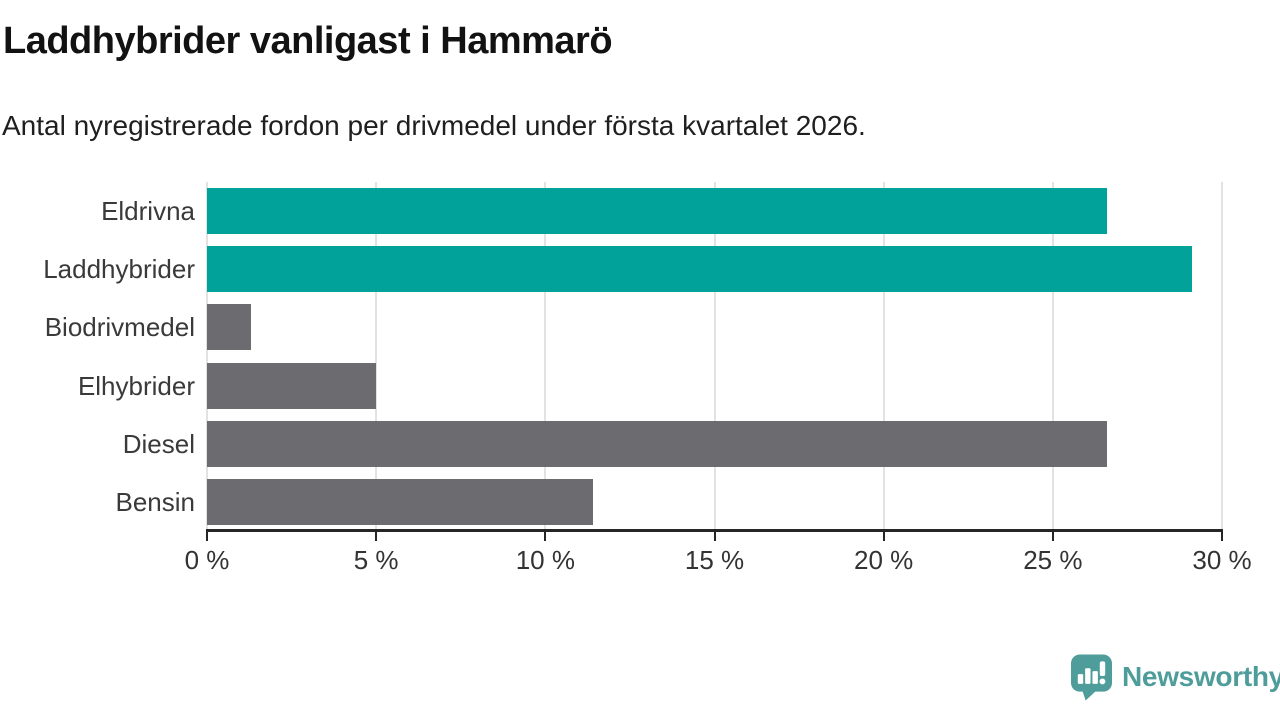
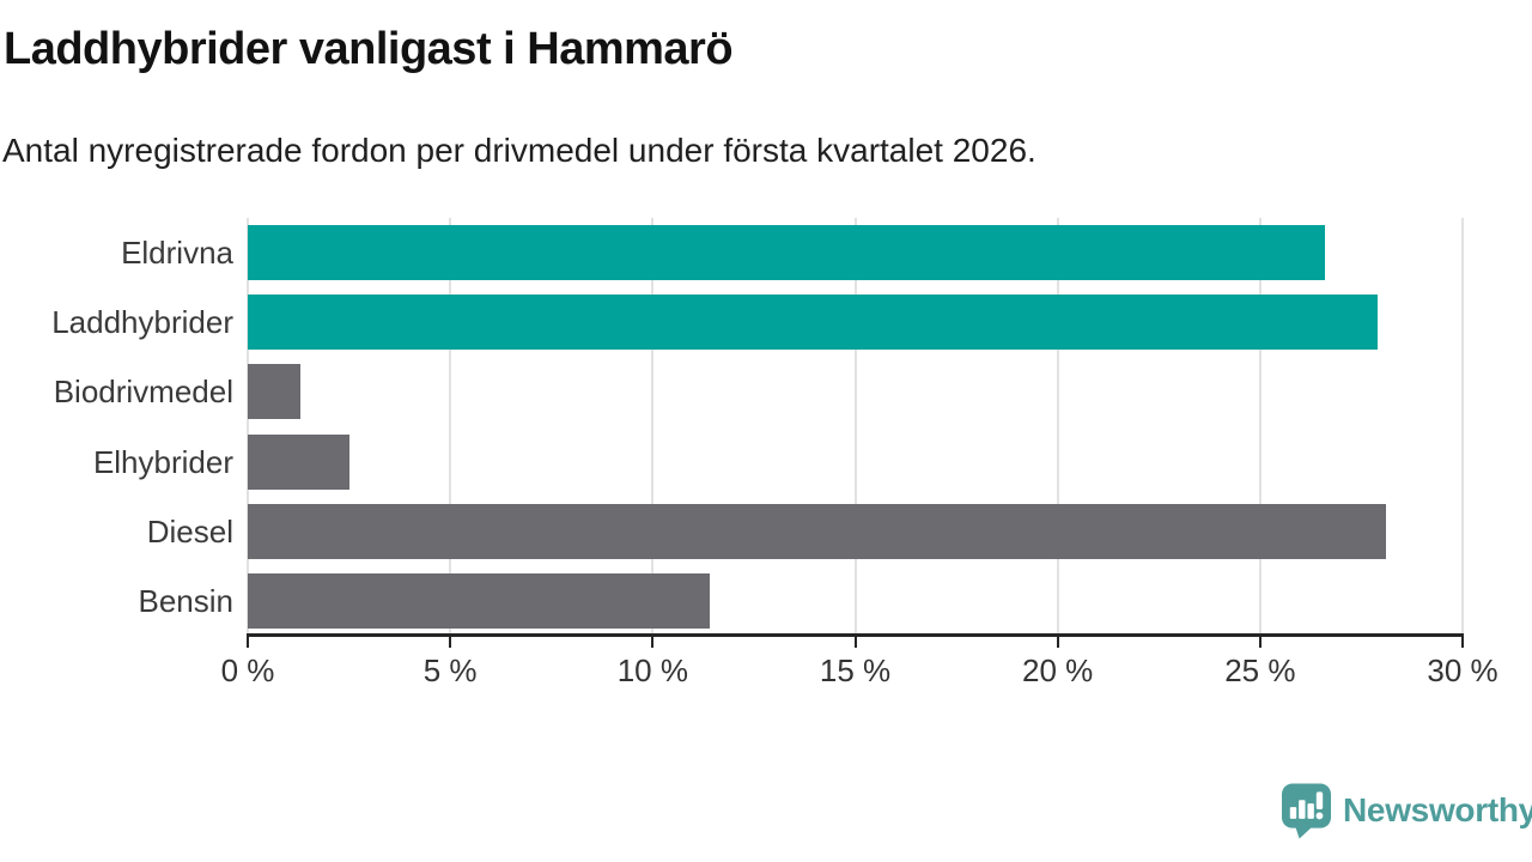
Laddhybrider: 29.1% -> 27.9%
Elhybrider: 5.0% -> 2.5%
Diesel: 26.6% -> 28.1%
